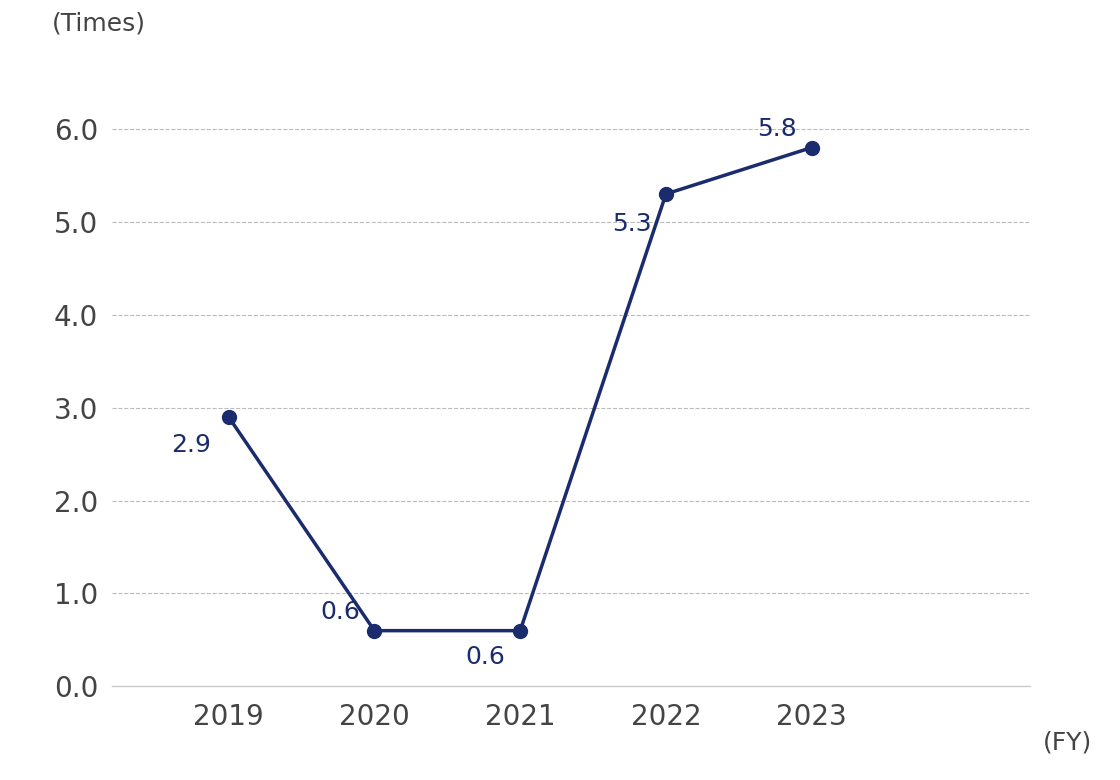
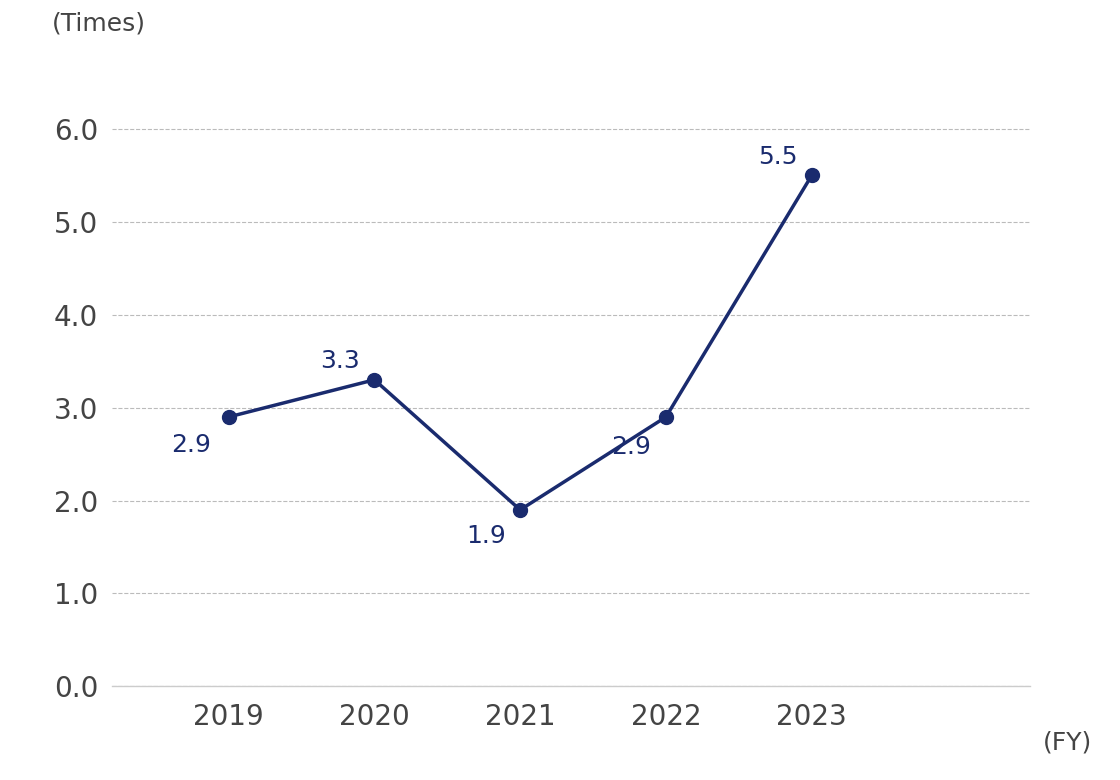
2020: 0.6 -> 3.3
2021: 0.6 -> 1.9
2022: 5.3 -> 2.9
2023: 5.8 -> 5.5
